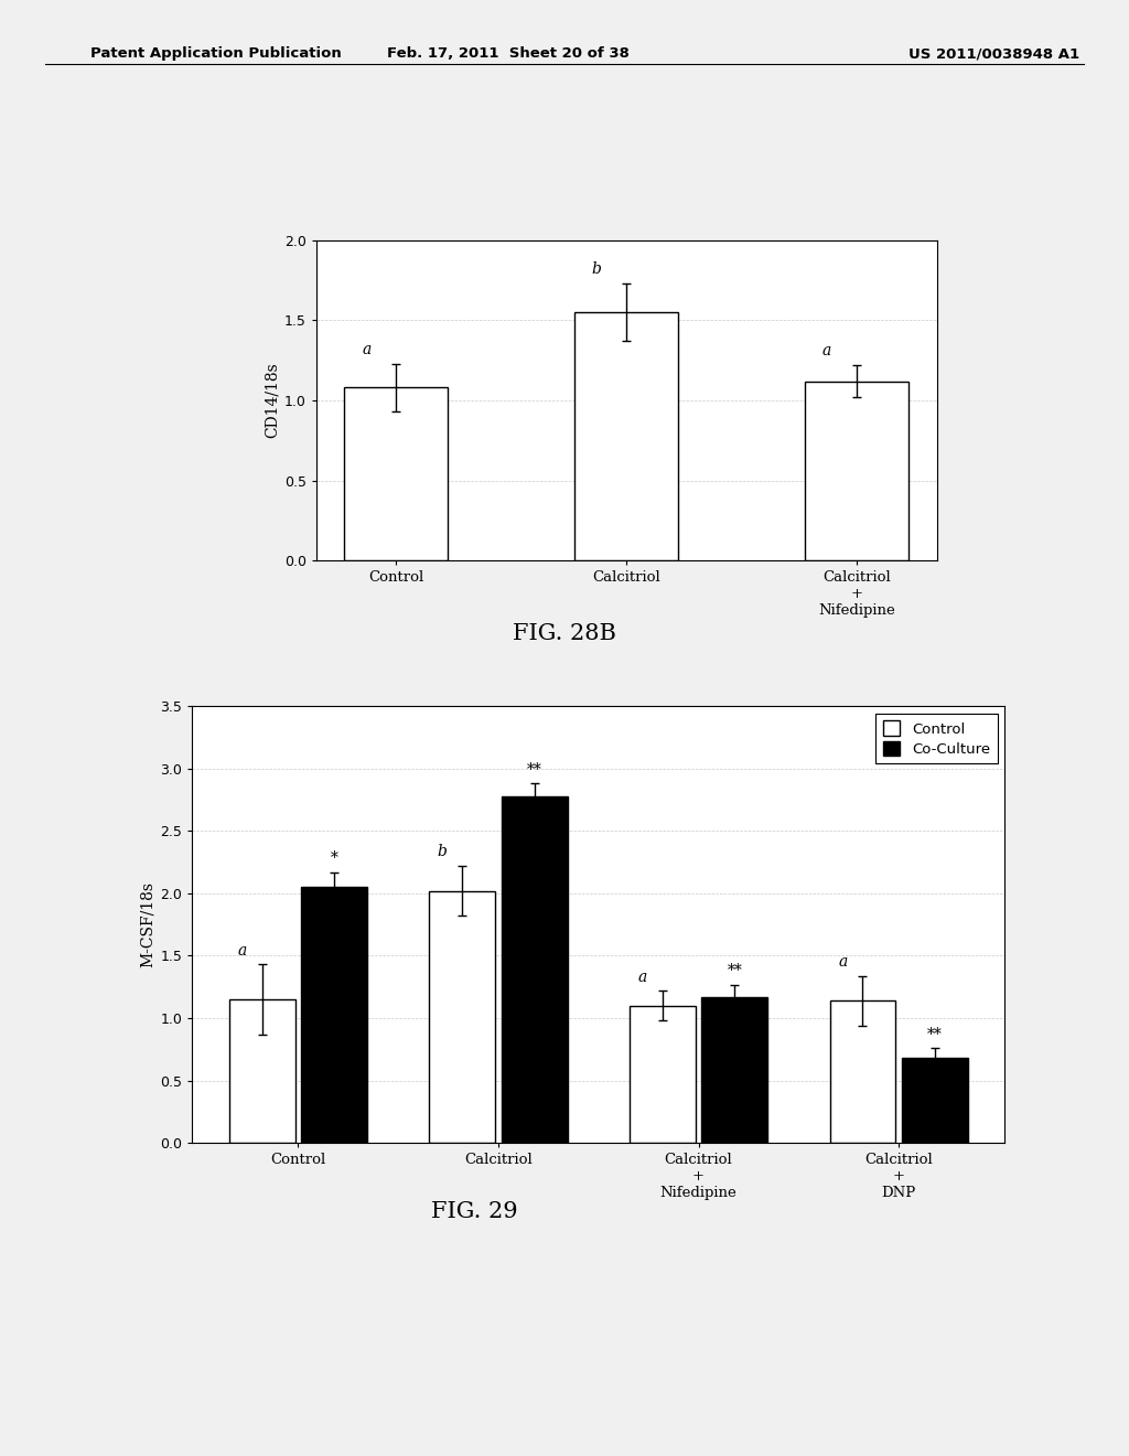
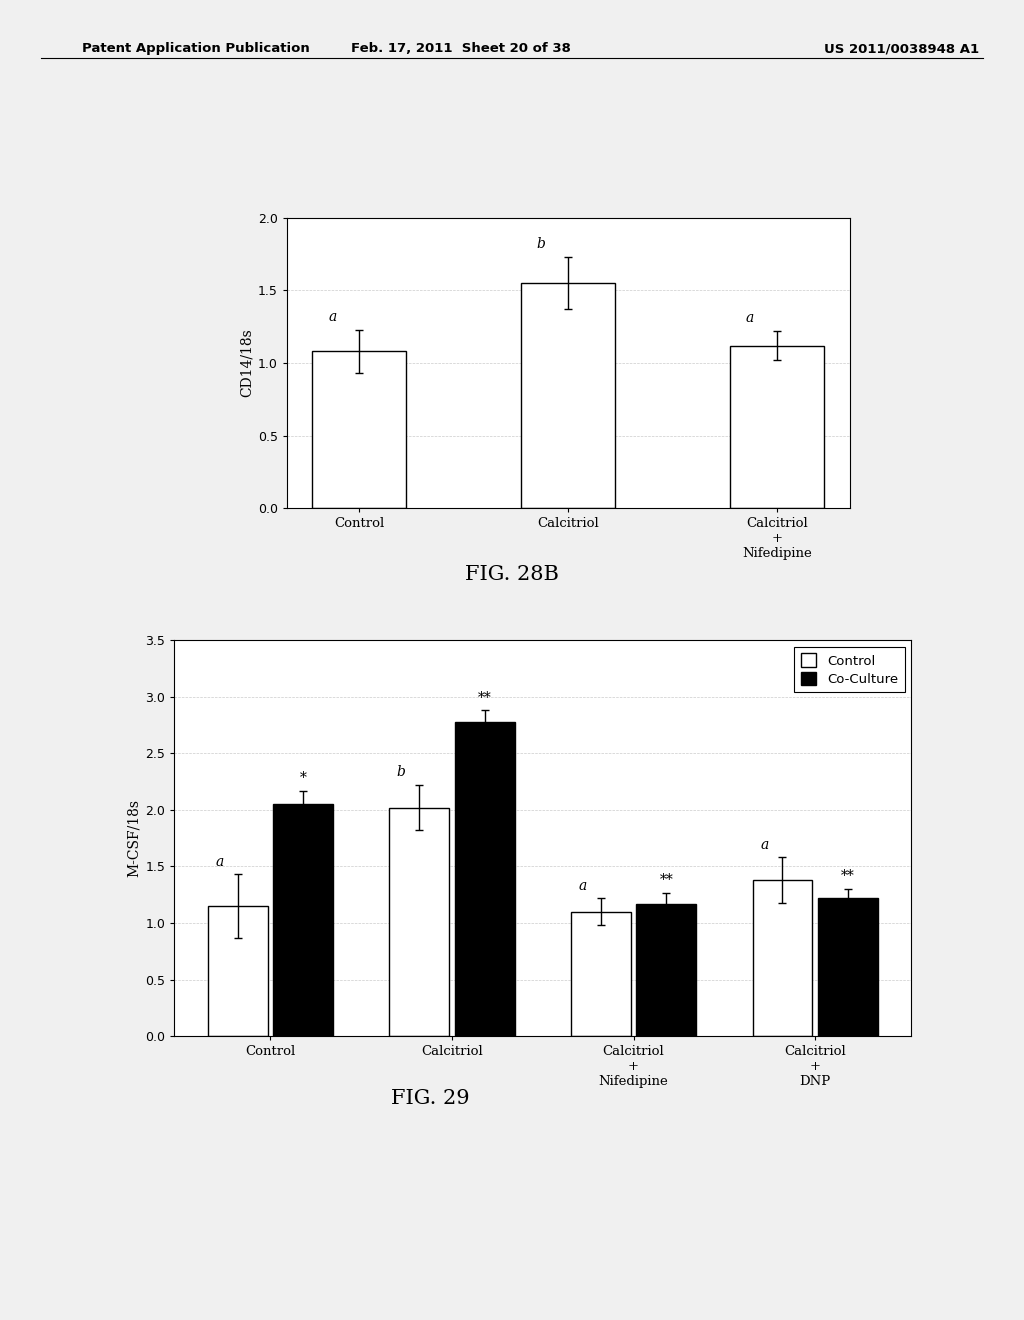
Control/Calcitriol + DNP: 1.14 -> 1.38
Co-Culture/Calcitriol + DNP: 0.68 -> 1.22
